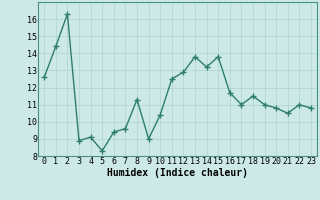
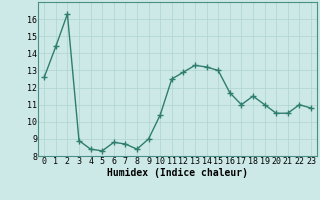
4: 9.1 -> 8.4
6: 9.4 -> 8.8
7: 9.6 -> 8.7
8: 11.3 -> 8.4
13: 13.8 -> 13.3
15: 13.8 -> 13.0
20: 10.8 -> 10.5
